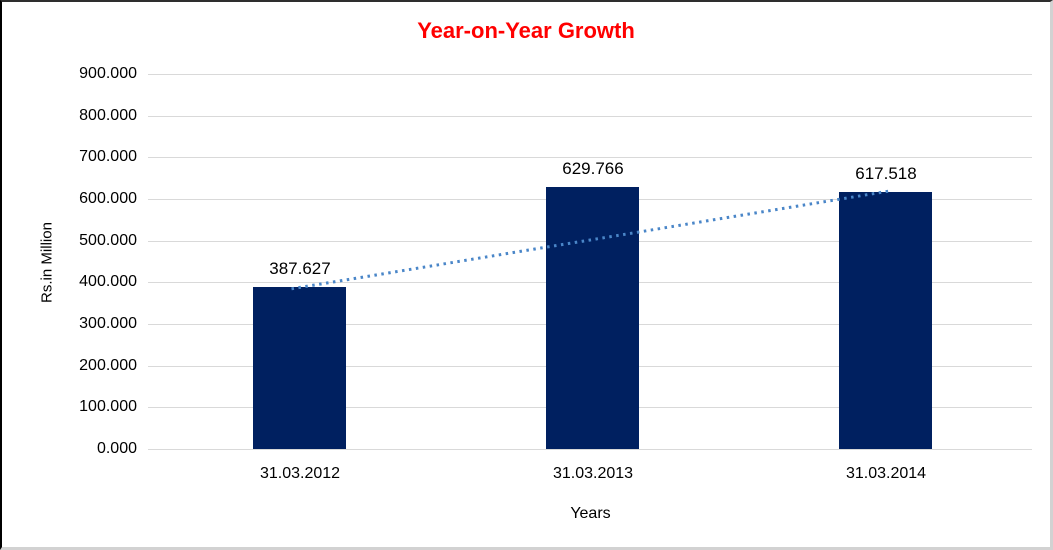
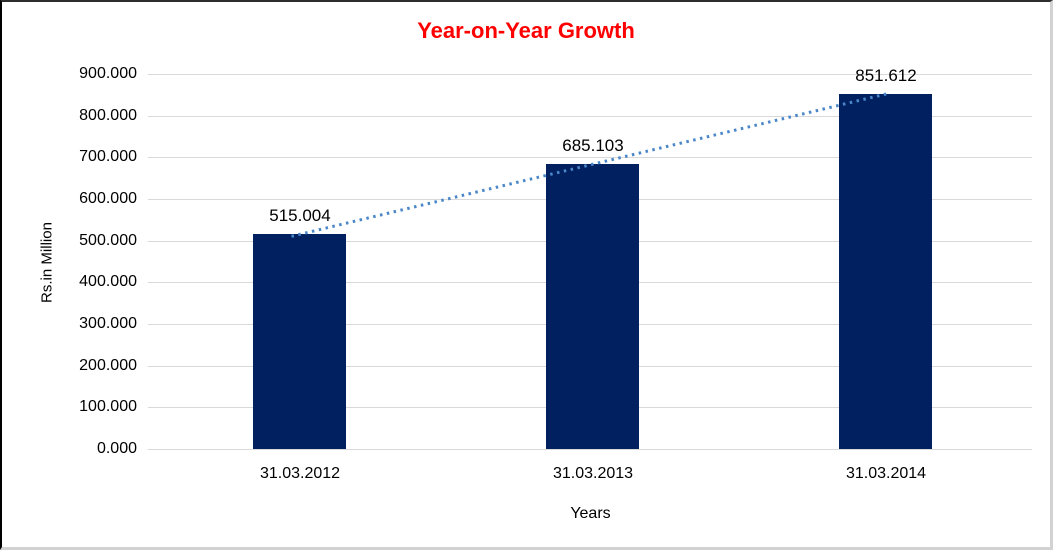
31.03.2012: 387.627 -> 515.004
31.03.2013: 629.766 -> 685.103
31.03.2014: 617.518 -> 851.612
